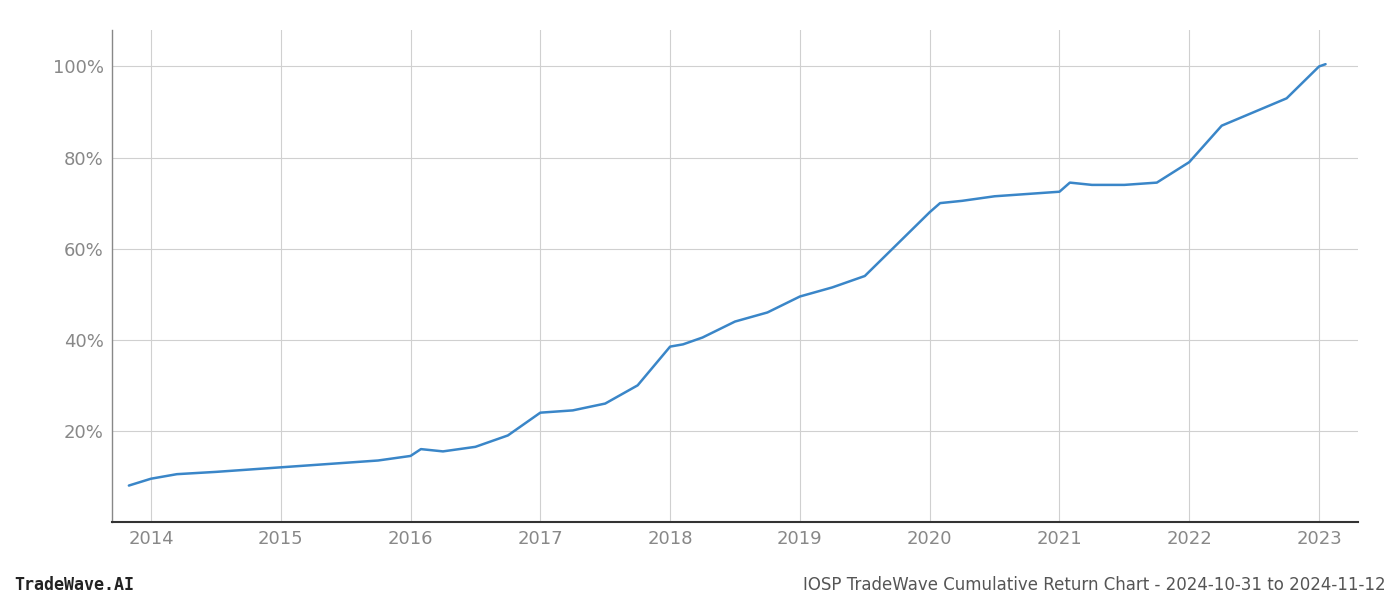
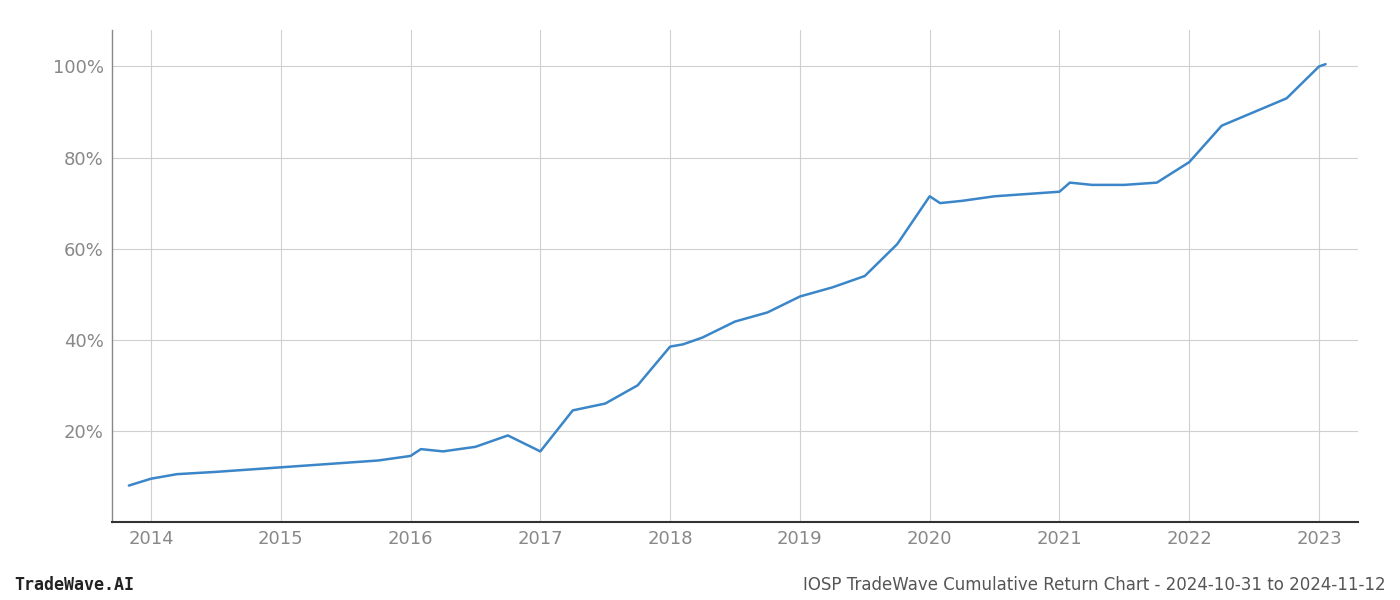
2017: 24.0% -> 15.5%
2020: 68.0% -> 71.5%
